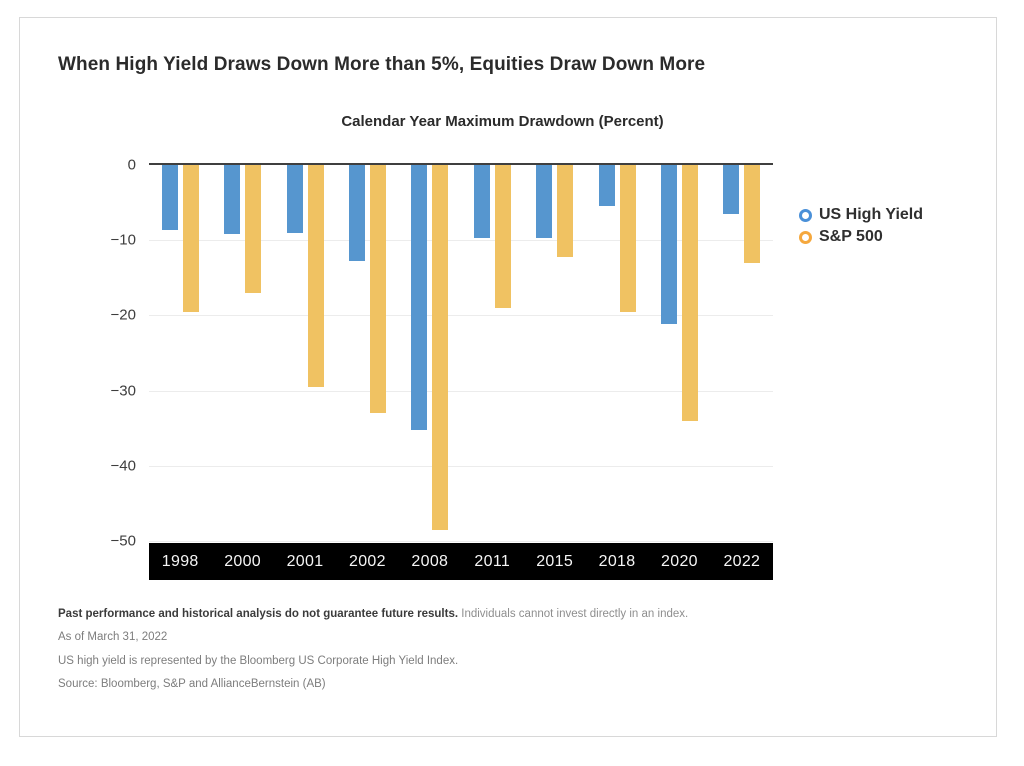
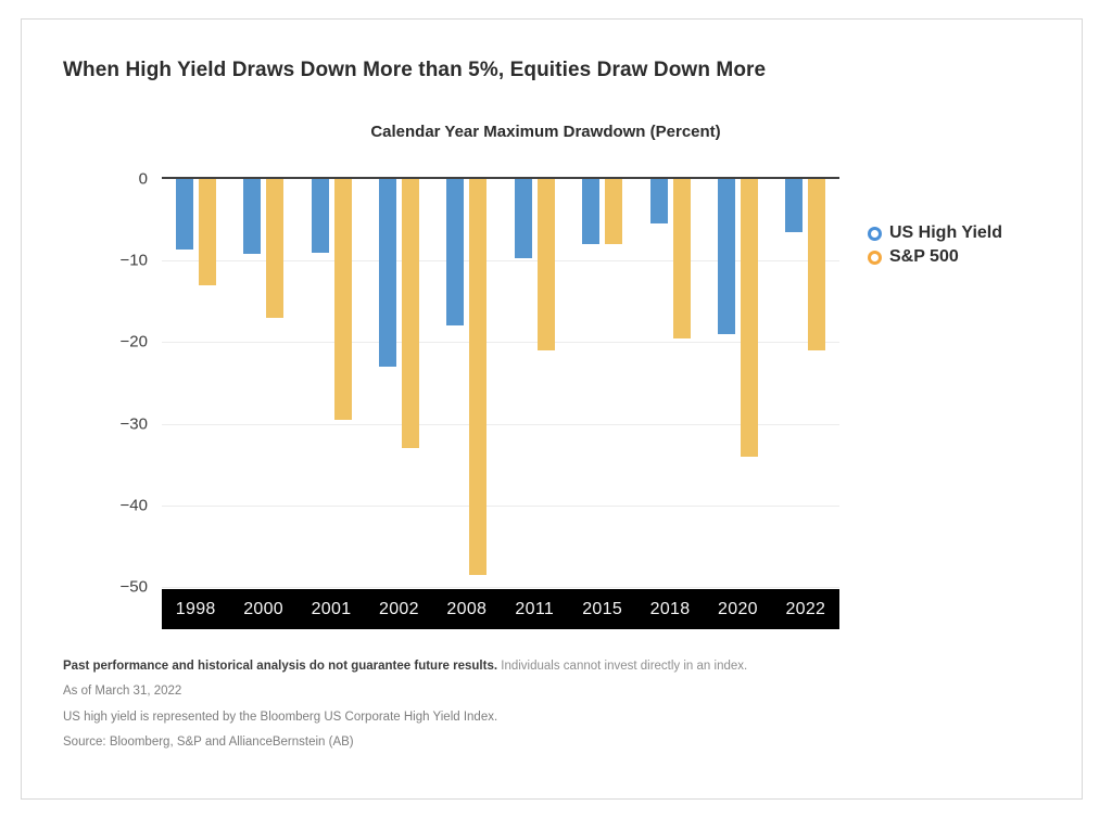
S&P 500/1998: -20 -> -13
US High Yield/2002: -13 -> -23
US High Yield/2008: -35 -> -18
S&P 500/2011: -19 -> -21
US High Yield/2015: -10 -> -8
S&P 500/2015: -12 -> -8
US High Yield/2020: -21 -> -19
S&P 500/2022: -13 -> -21
